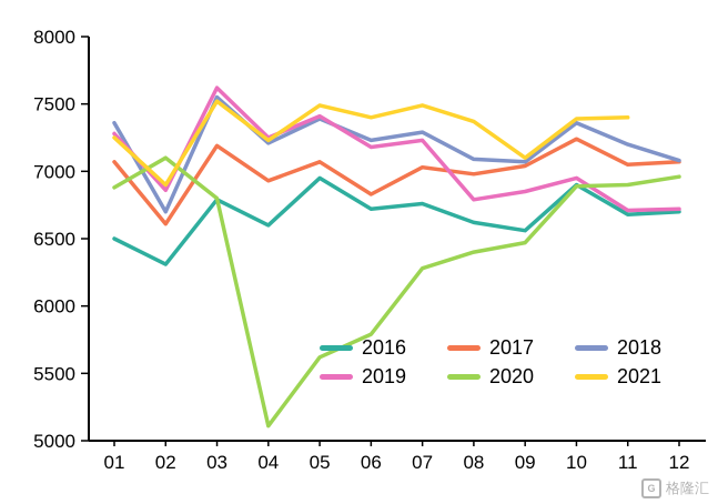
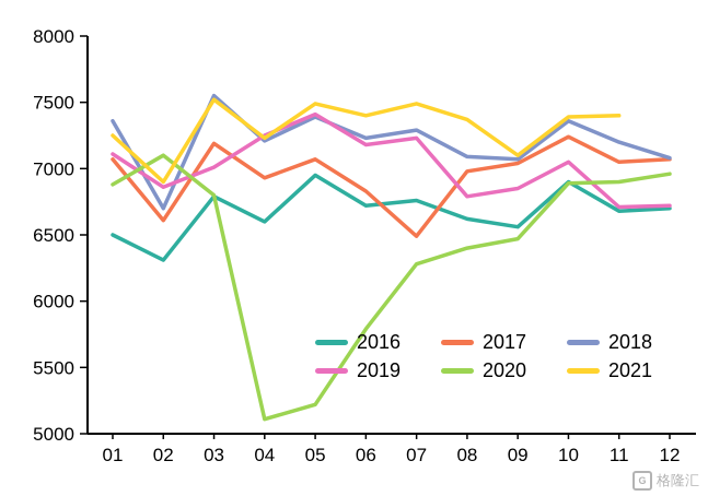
2019/01: 7280 -> 7110
2019/03: 7620 -> 7010
2020/05: 5620 -> 5220
2017/07: 7030 -> 6490
2019/10: 6950 -> 7050
